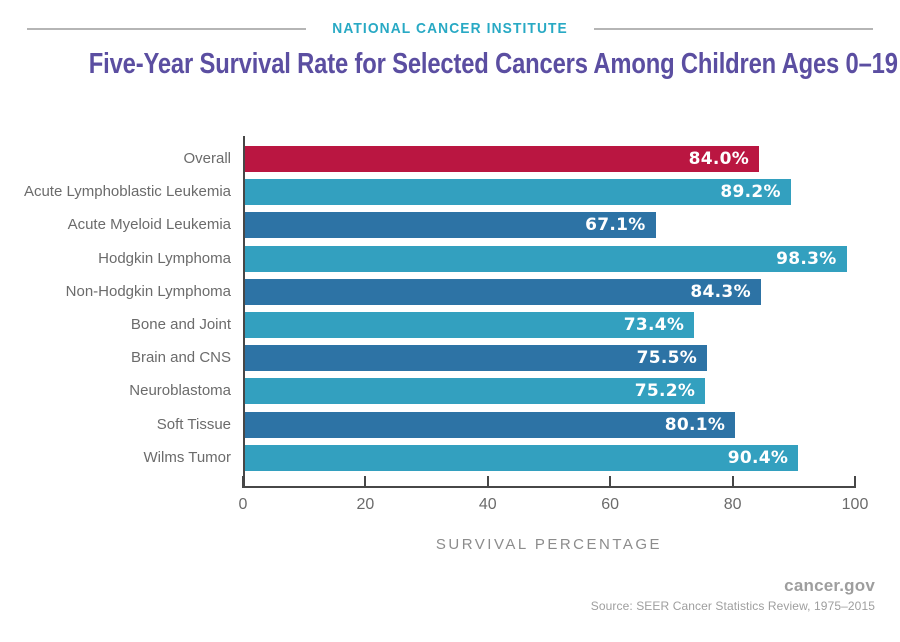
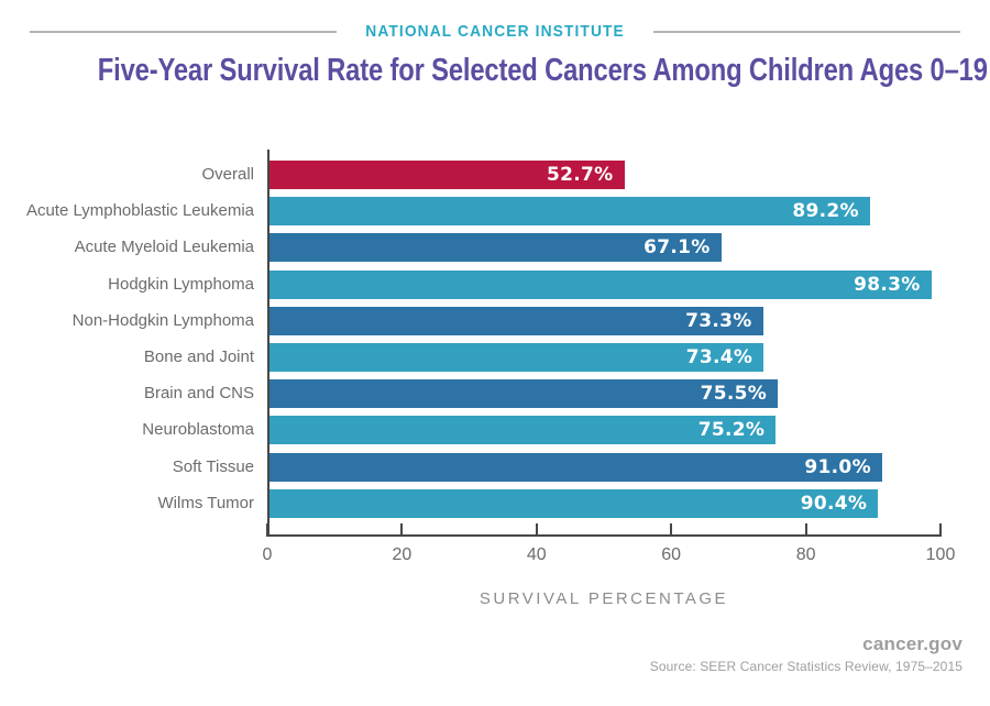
Overall: 84.0% -> 52.7%
Non-Hodgkin Lymphoma: 84.3% -> 73.3%
Soft Tissue: 80.1% -> 91.0%
